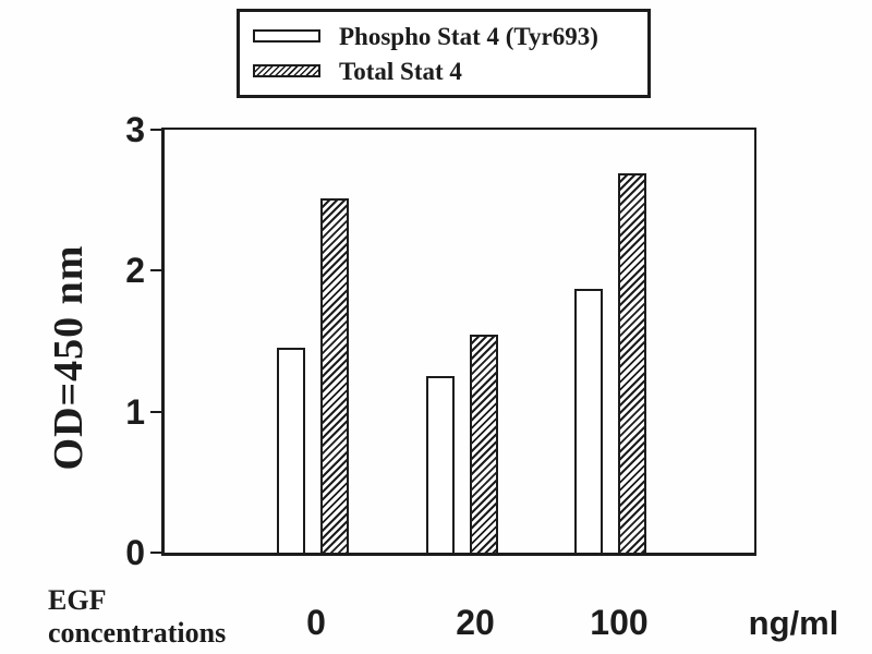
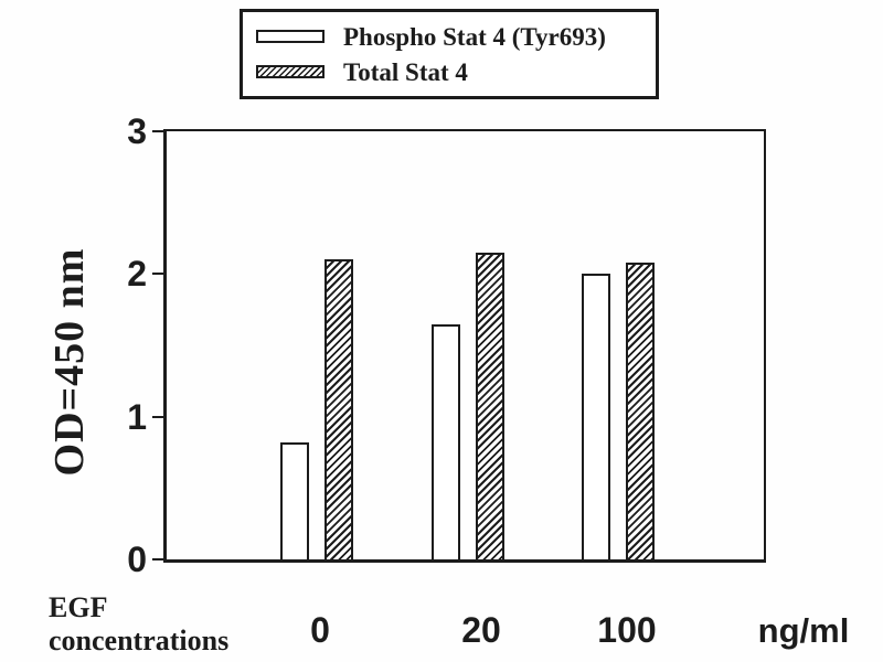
Phospho Stat 4 (Tyr693)/0: 1.45 -> 0.82
Total Stat 4/0: 2.51 -> 2.10
Phospho Stat 4 (Tyr693)/20: 1.25 -> 1.65
Total Stat 4/20: 1.55 -> 2.15
Phospho Stat 4 (Tyr693)/100: 1.87 -> 2.00
Total Stat 4/100: 2.69 -> 2.08
